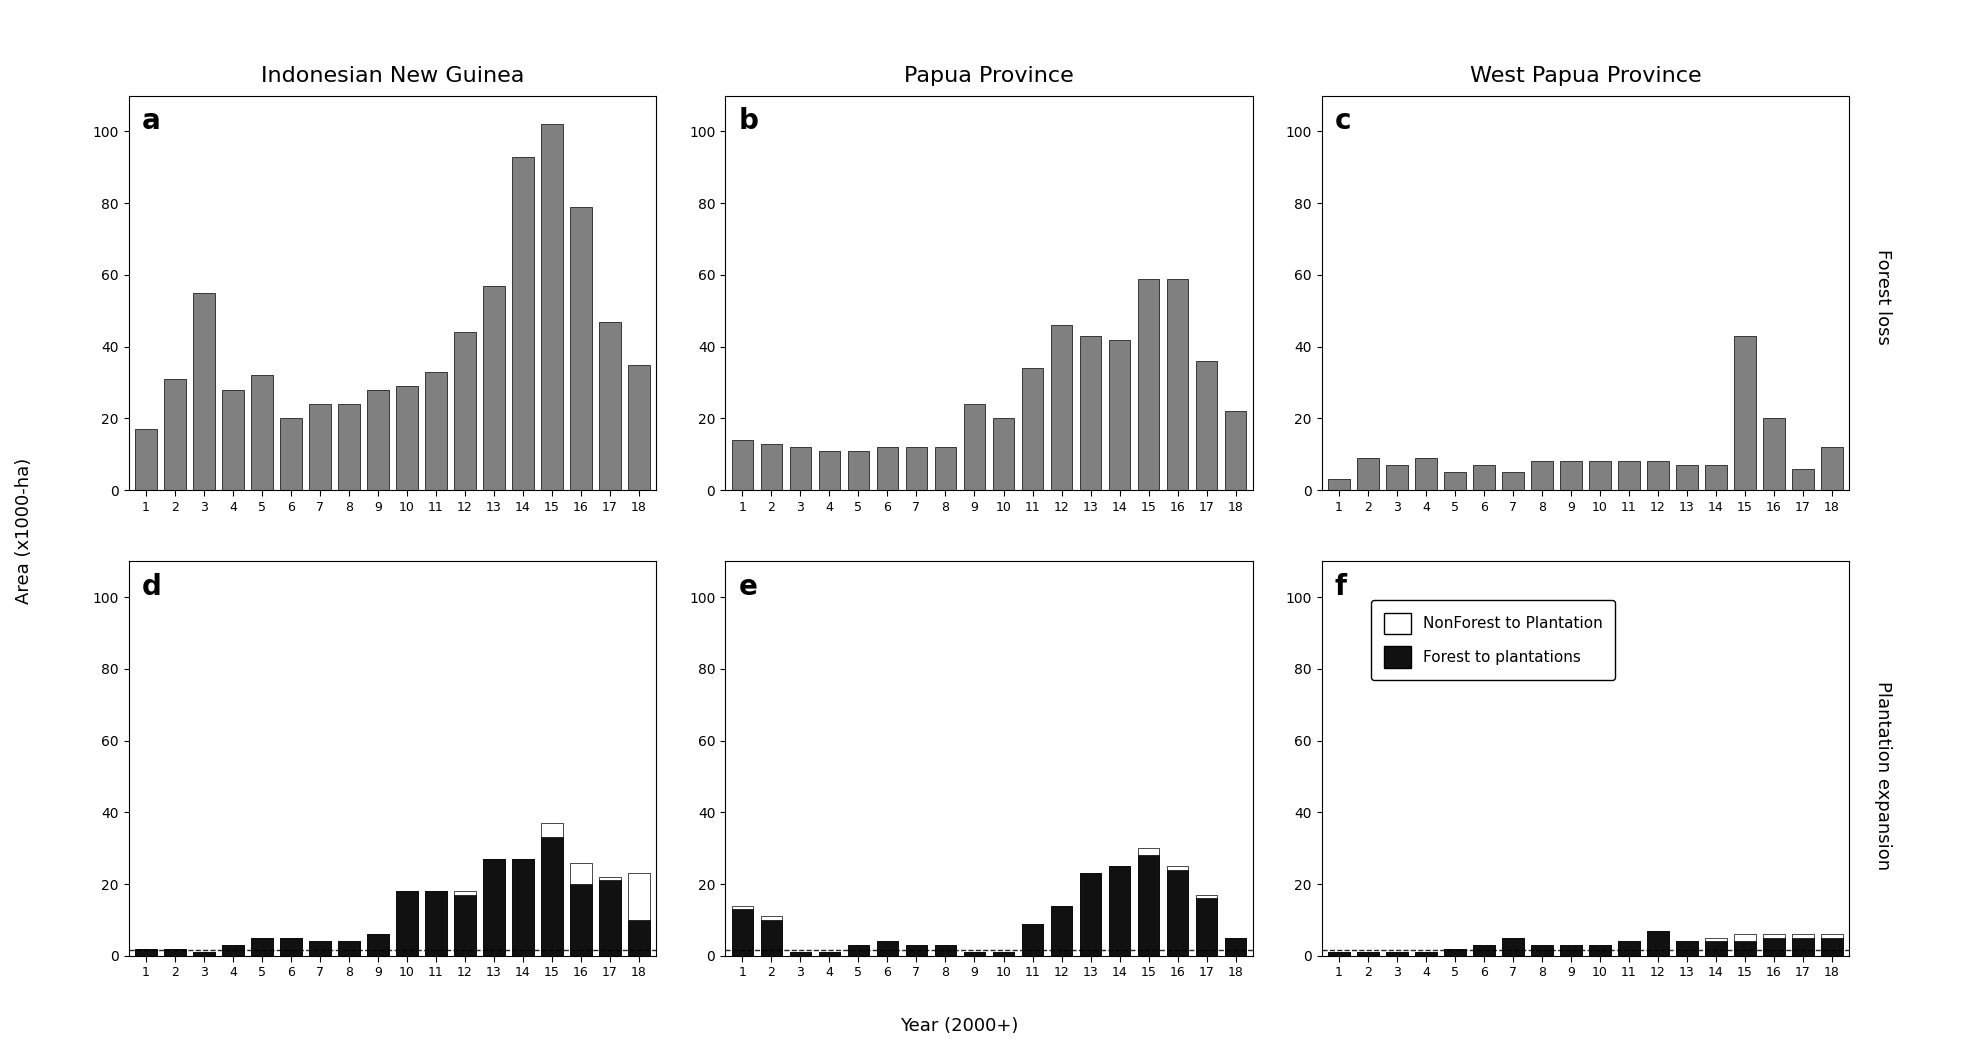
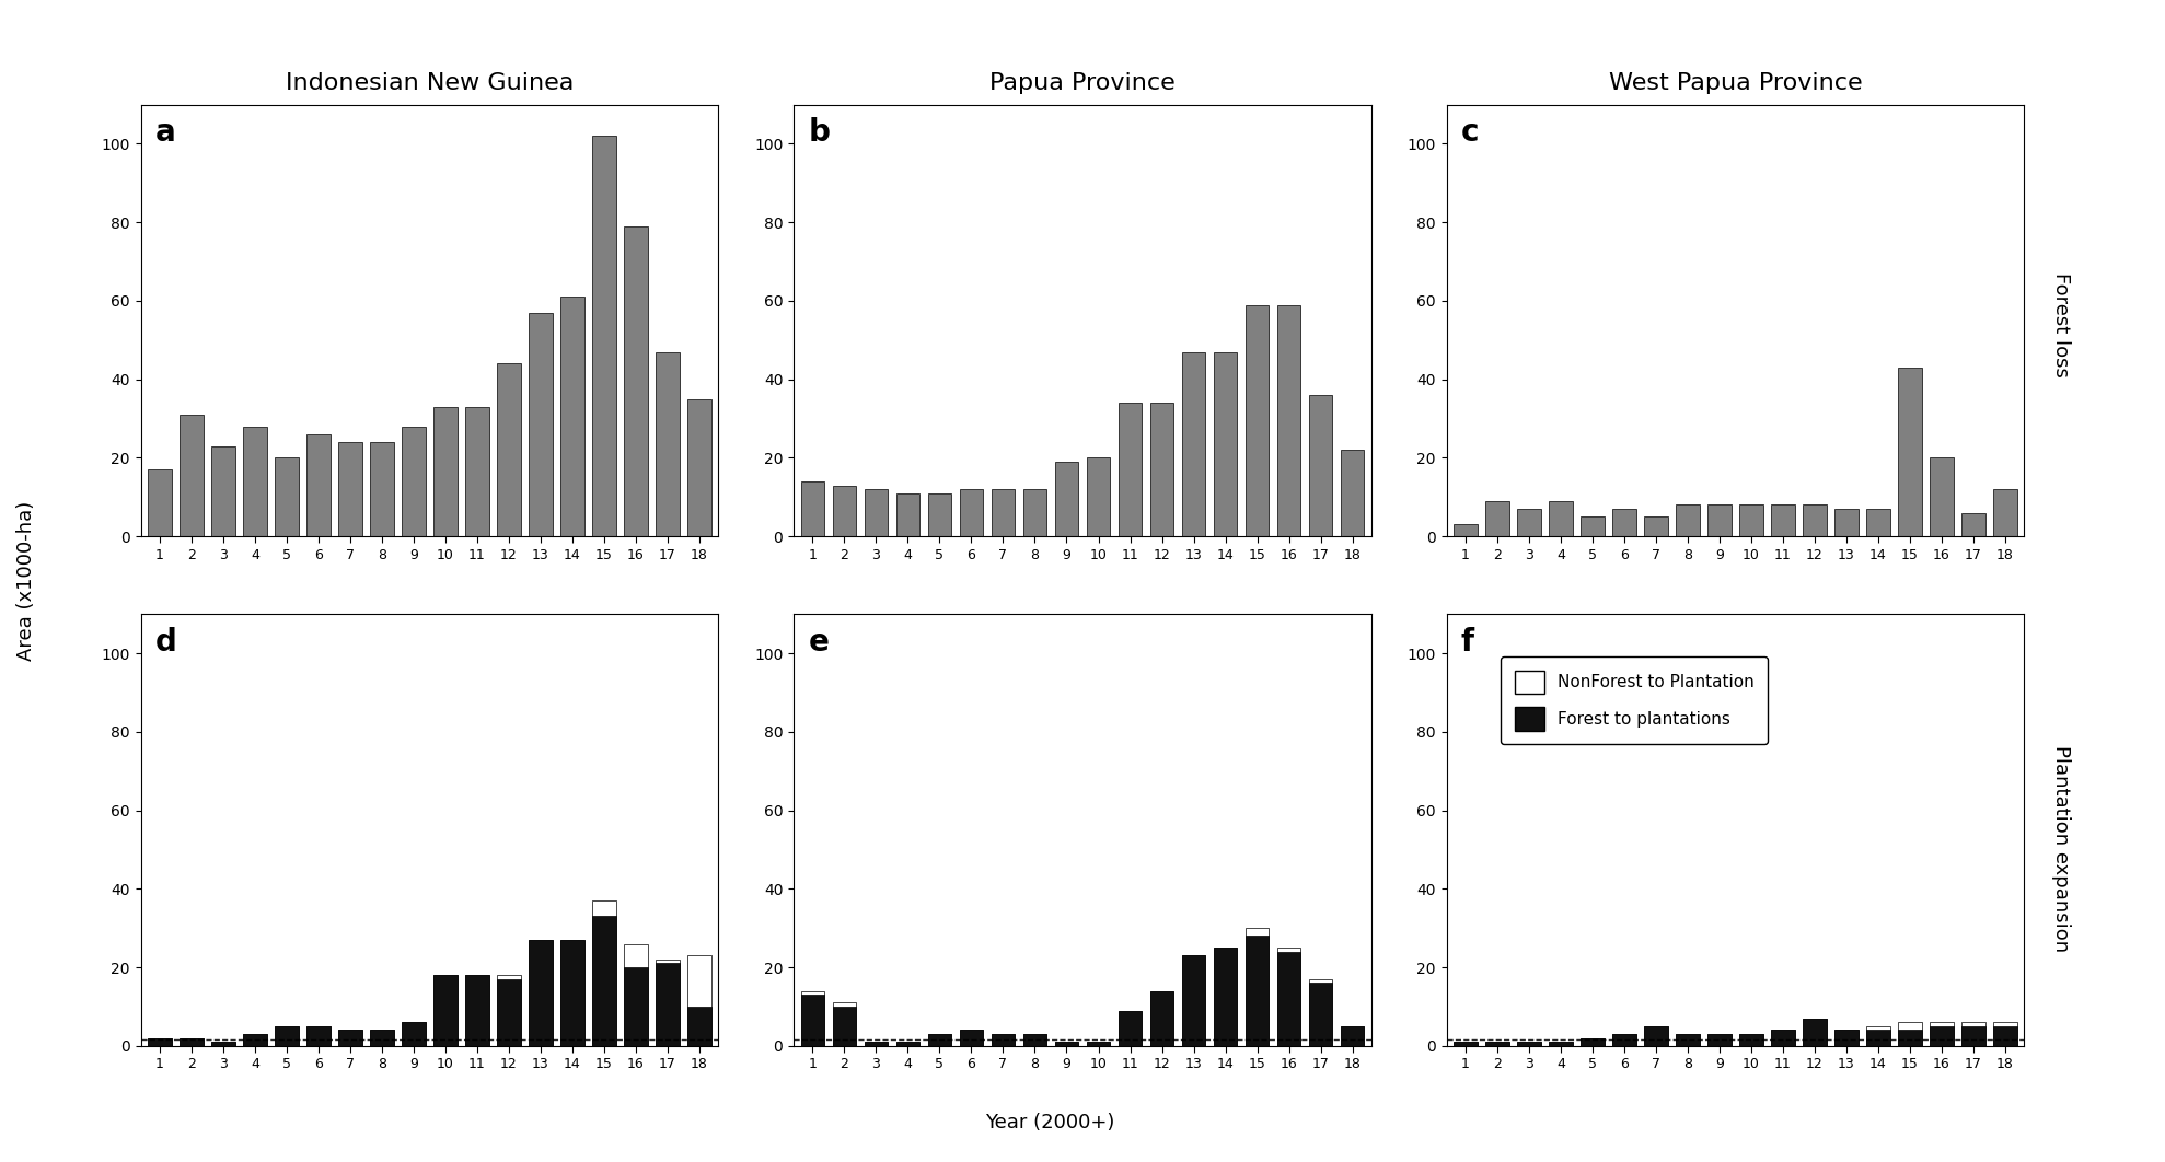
Indonesian New Guinea/3: 55 -> 23
Indonesian New Guinea/5: 32 -> 20
Indonesian New Guinea/6: 20 -> 26
Indonesian New Guinea/10: 29 -> 33
Indonesian New Guinea/14: 93 -> 61
Papua Province/9: 24 -> 19
Papua Province/12: 46 -> 34
Papua Province/13: 43 -> 47
Papua Province/14: 42 -> 47
